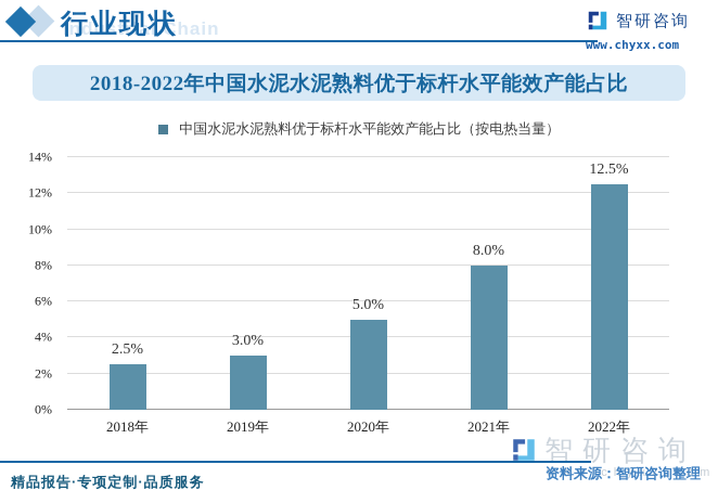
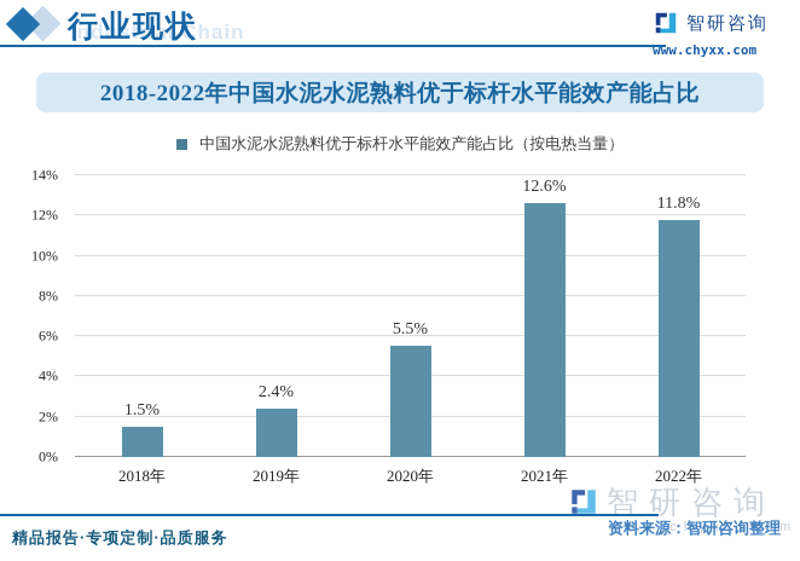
2018年: 2.5% -> 1.5%
2019年: 3.0% -> 2.4%
2020年: 5.0% -> 5.5%
2021年: 8.0% -> 12.6%
2022年: 12.5% -> 11.8%
